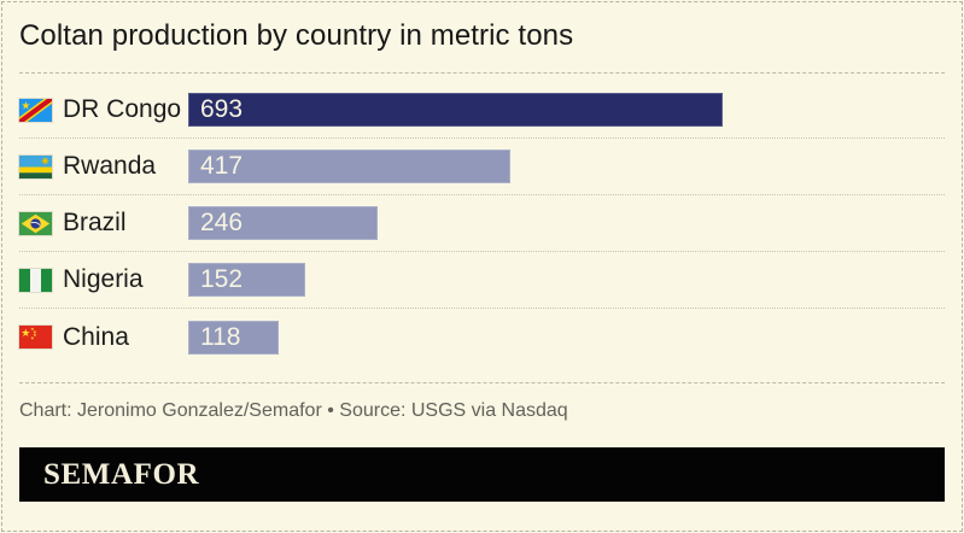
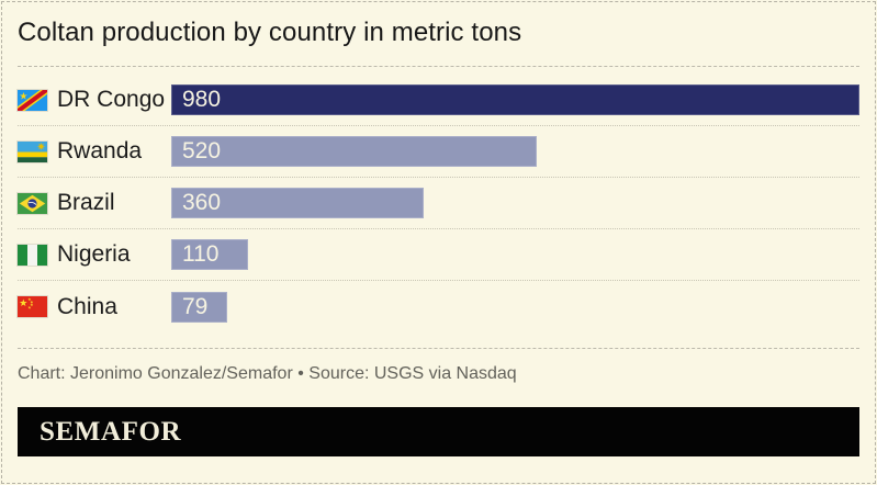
DR Congo: 693 -> 980
Rwanda: 417 -> 520
Brazil: 246 -> 360
Nigeria: 152 -> 110
China: 118 -> 79
